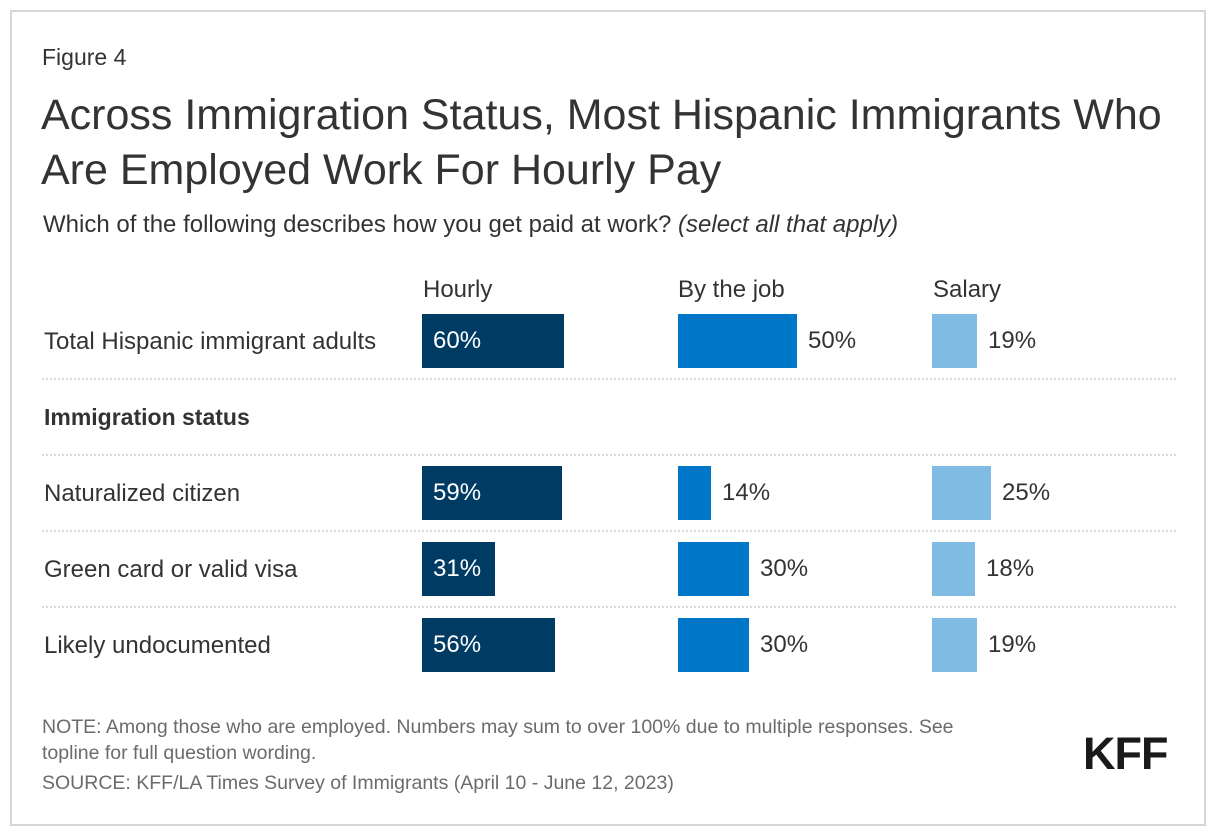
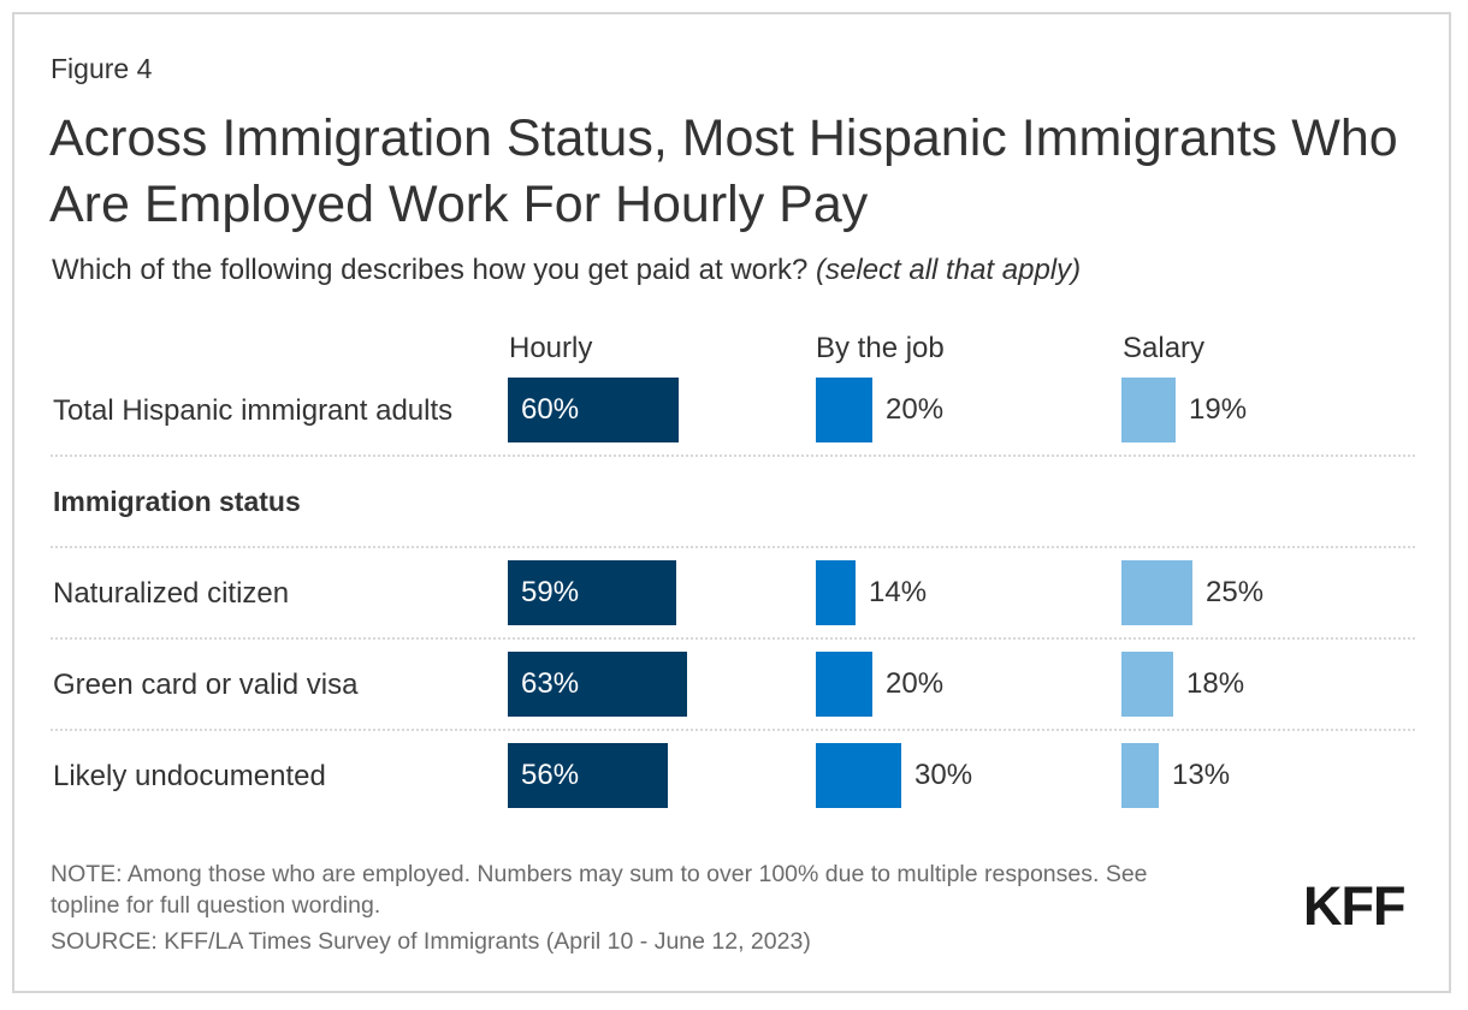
By the job/Total Hispanic immigrant adults: 50% -> 20%
Hourly/Green card or valid visa: 31% -> 63%
By the job/Green card or valid visa: 30% -> 20%
Salary/Likely undocumented: 19% -> 13%
